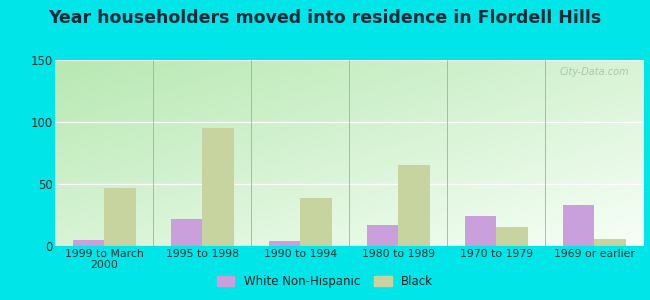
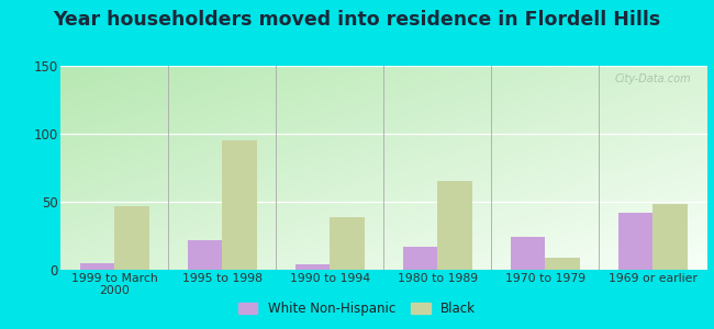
Black/1970 to 1979: 15 -> 9
White Non-Hispanic/1969 or earlier: 33 -> 42
Black/1969 or earlier: 6 -> 48
